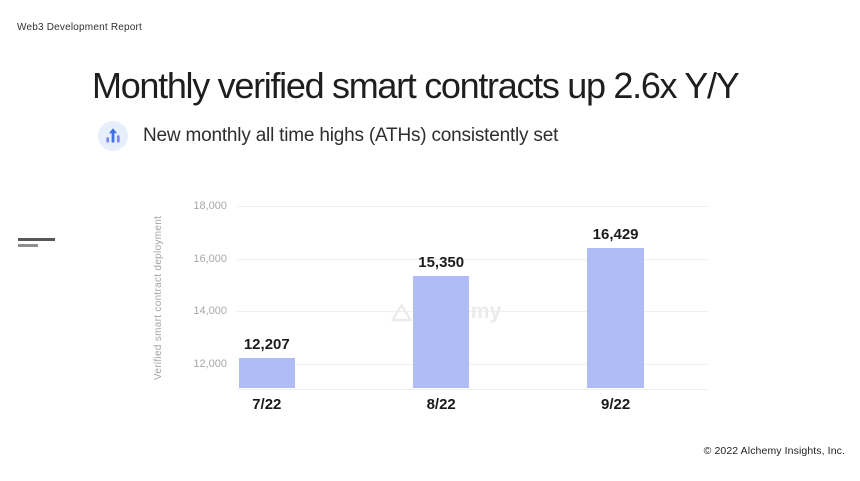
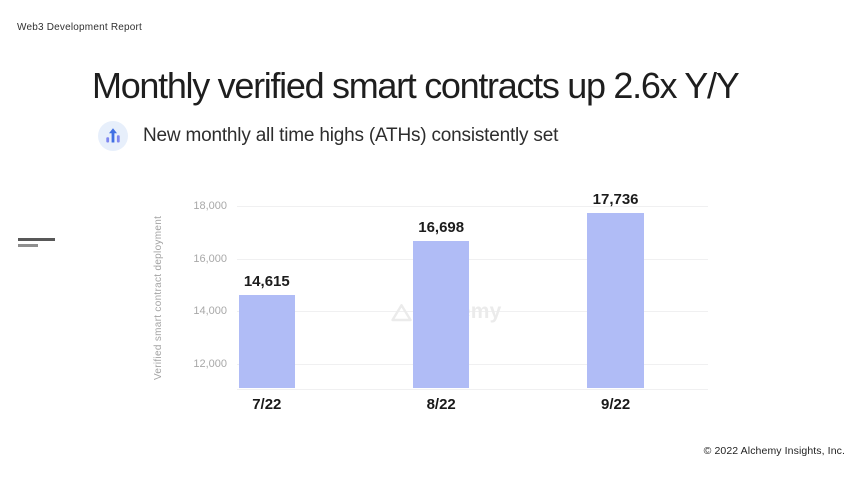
7/22: 12,207 -> 14,615
8/22: 15,350 -> 16,698
9/22: 16,429 -> 17,736
